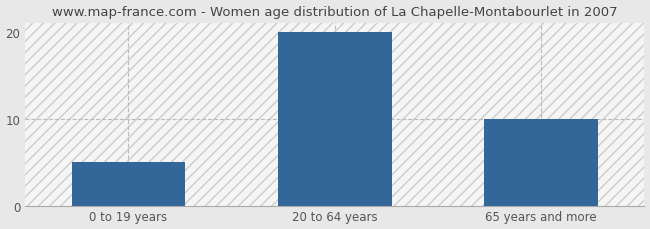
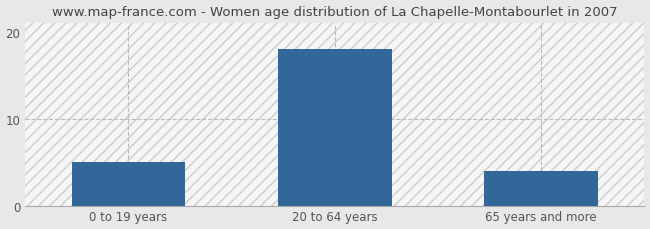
20 to 64 years: 20 -> 18
65 years and more: 10 -> 4
